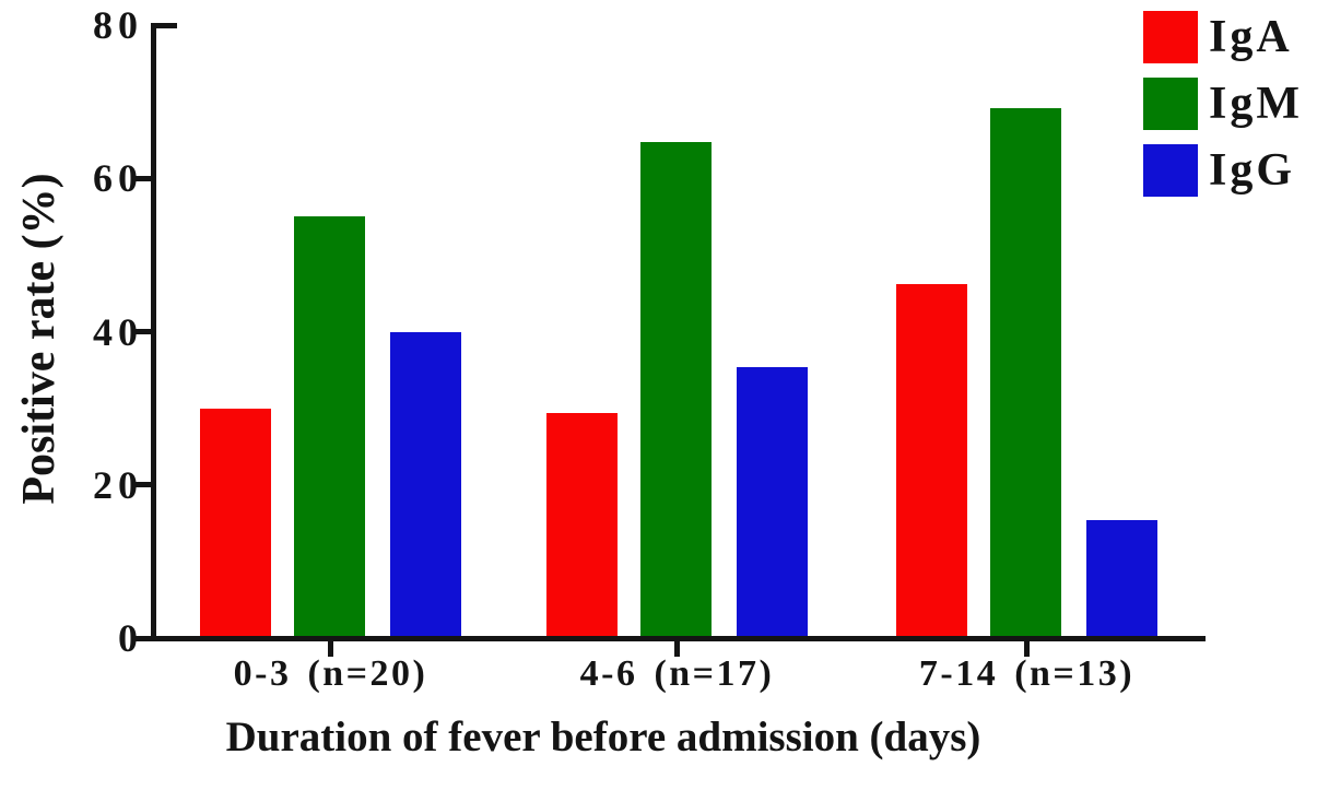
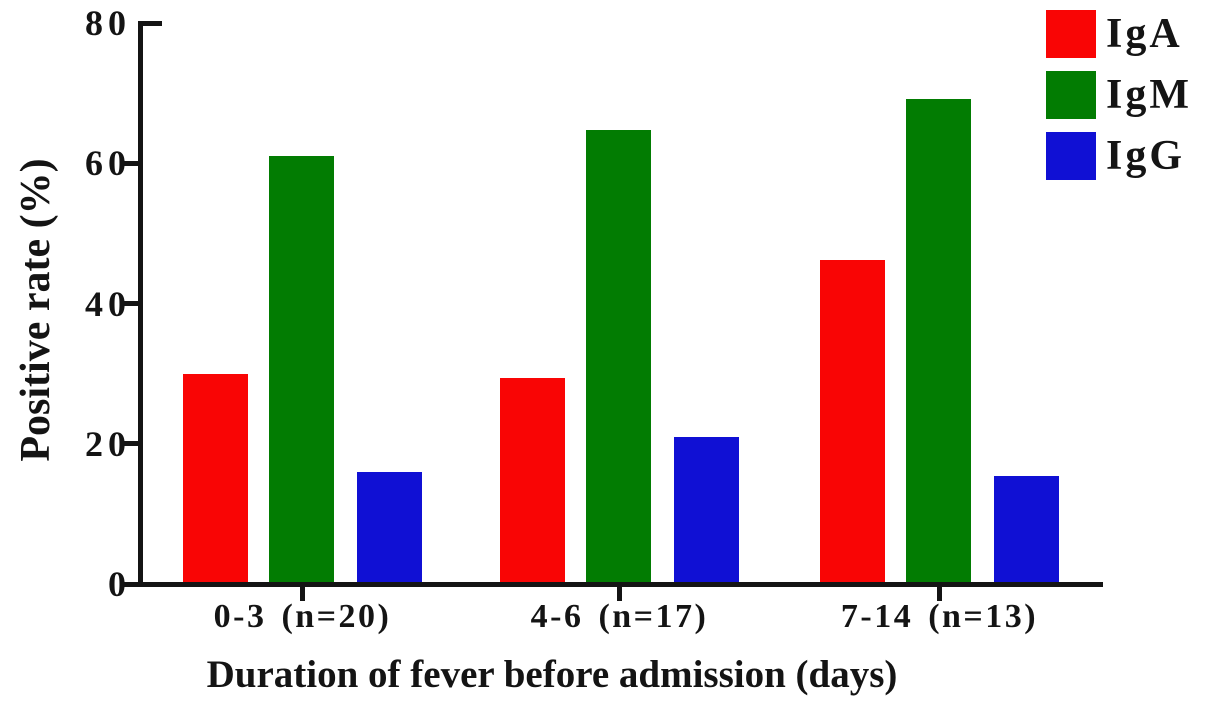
IgM/0-3 (n=20): 55 -> 61
IgG/0-3 (n=20): 40 -> 16
IgG/4-6 (n=17): 35 -> 21
